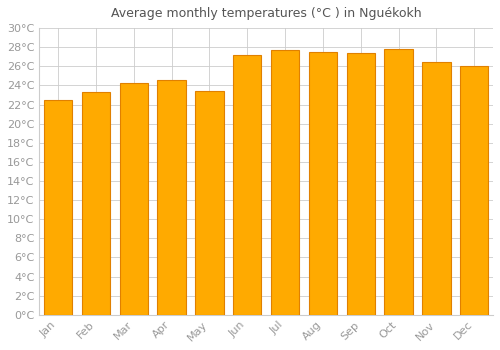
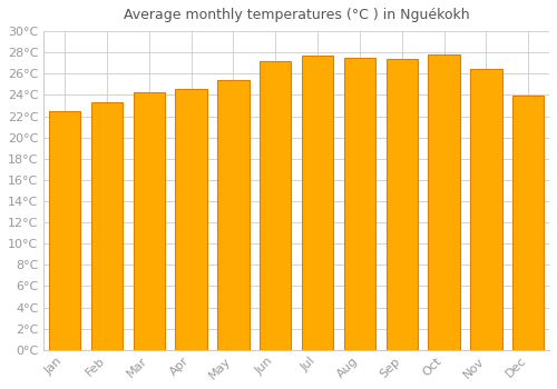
May: 23.4°C -> 25.4°C
Dec: 26.0°C -> 23.9°C
